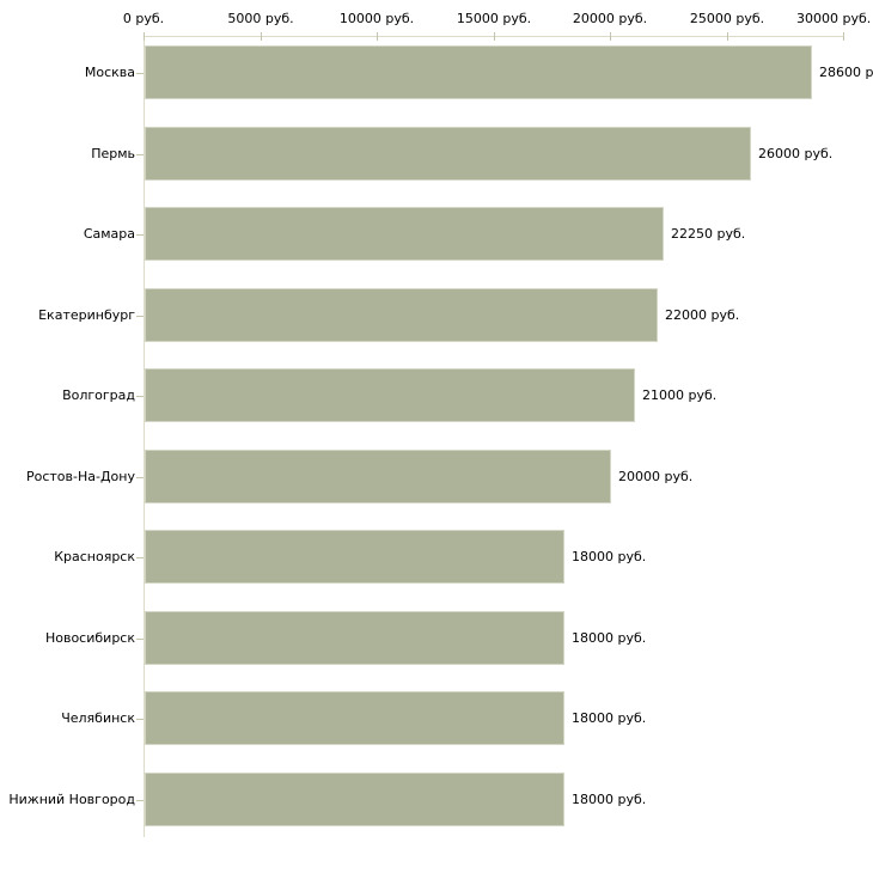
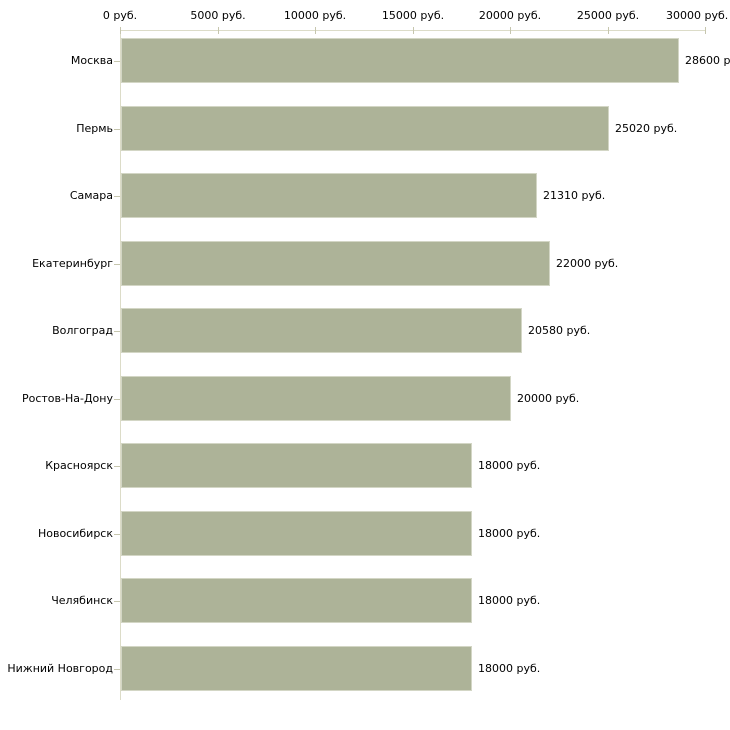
Пермь: 26000 -> 25020
Самара: 22250 -> 21310
Волгоград: 21000 -> 20580
